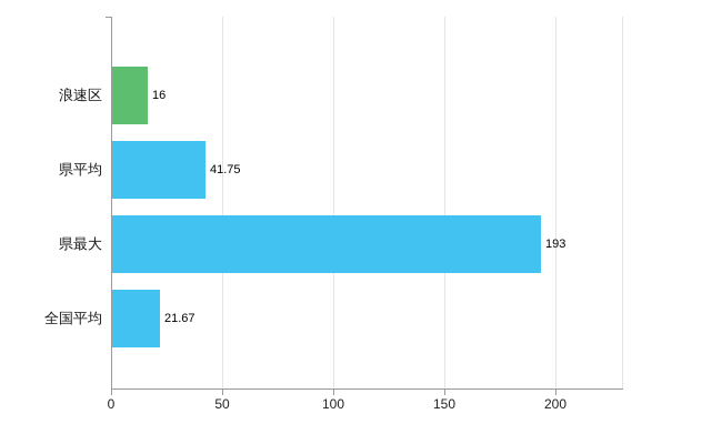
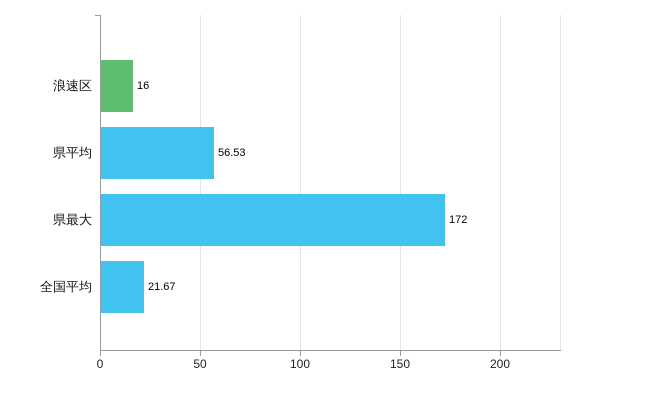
県平均: 41.75 -> 56.53
県最大: 193 -> 172
